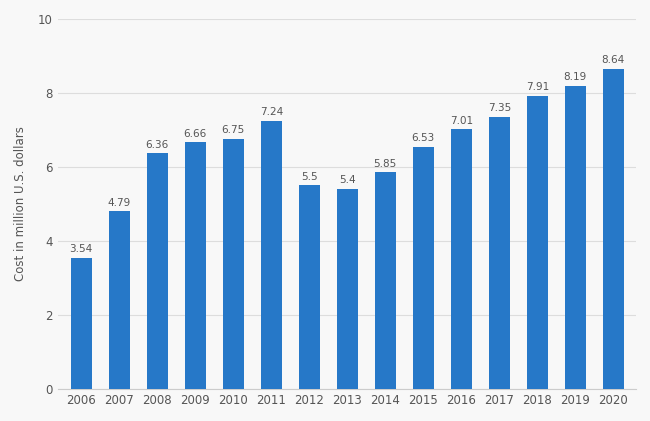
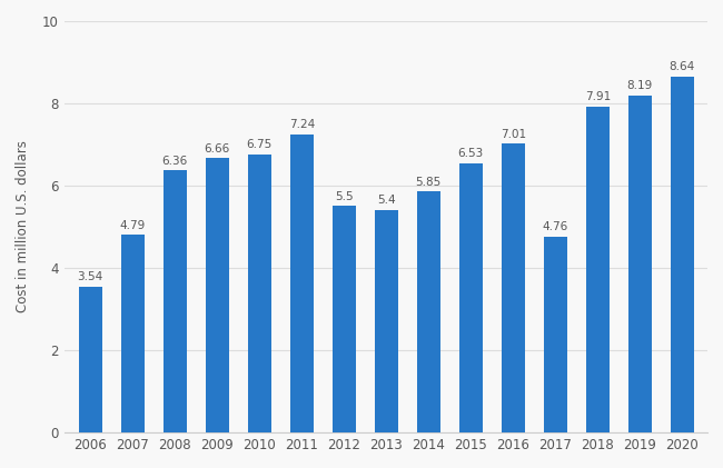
2017: 7.35 -> 4.76
